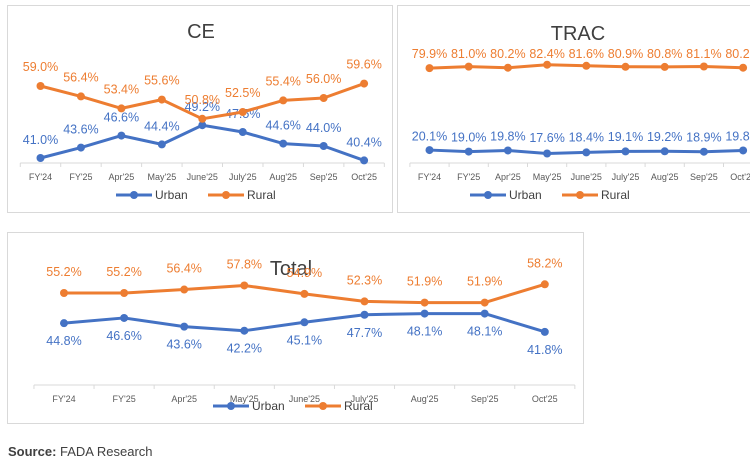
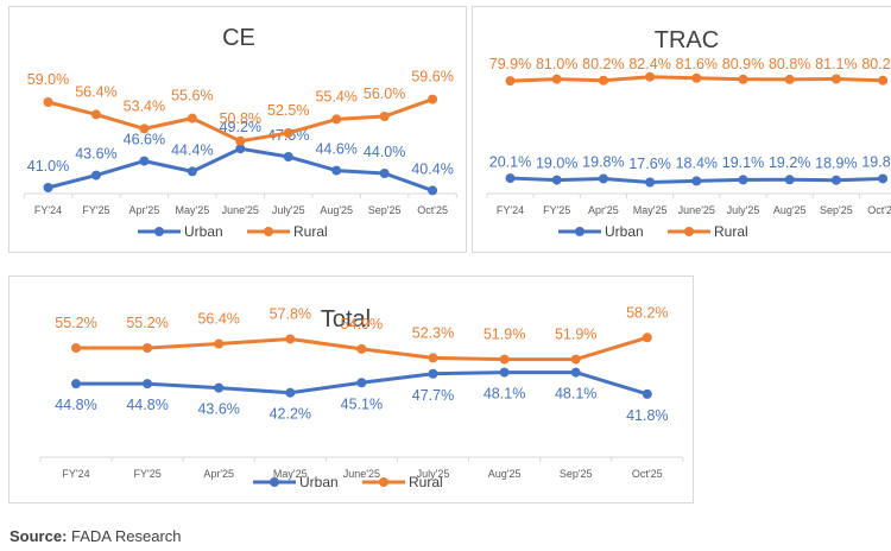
Total/Urban/FY'25: 46.6% -> 44.8%
